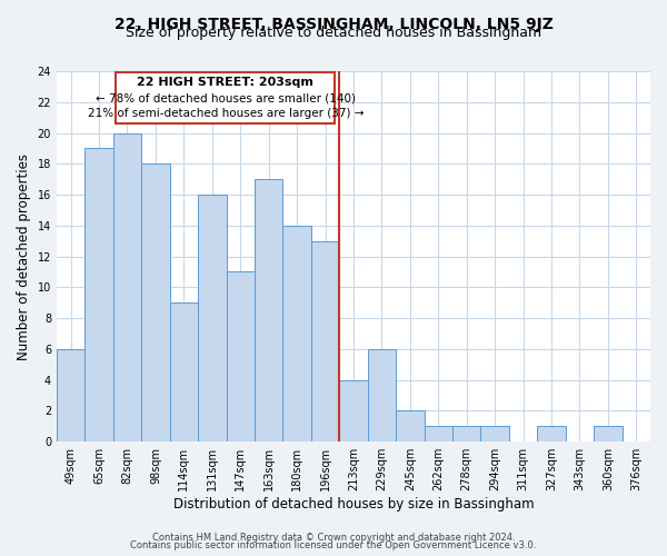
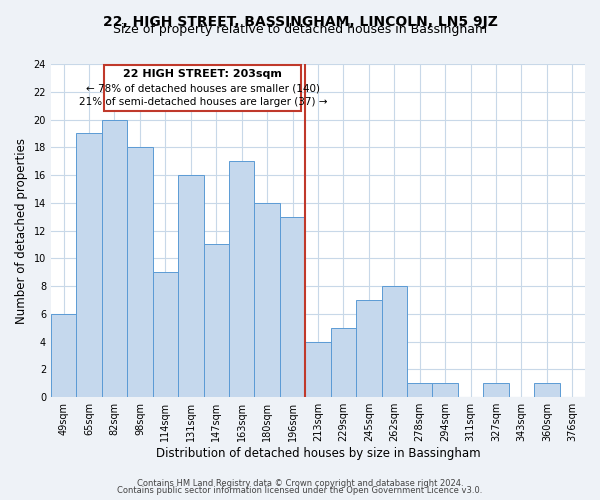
229sqm: 6 -> 5
245sqm: 2 -> 7
262sqm: 1 -> 8
